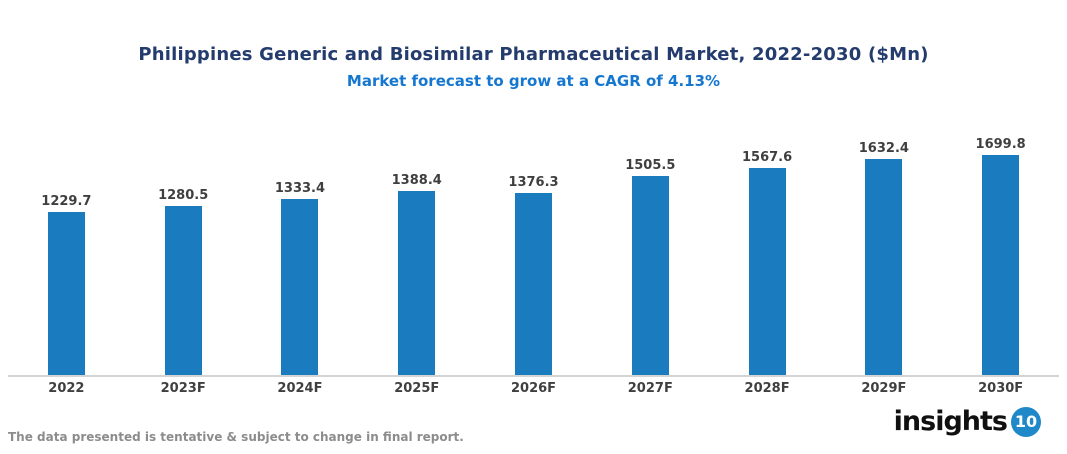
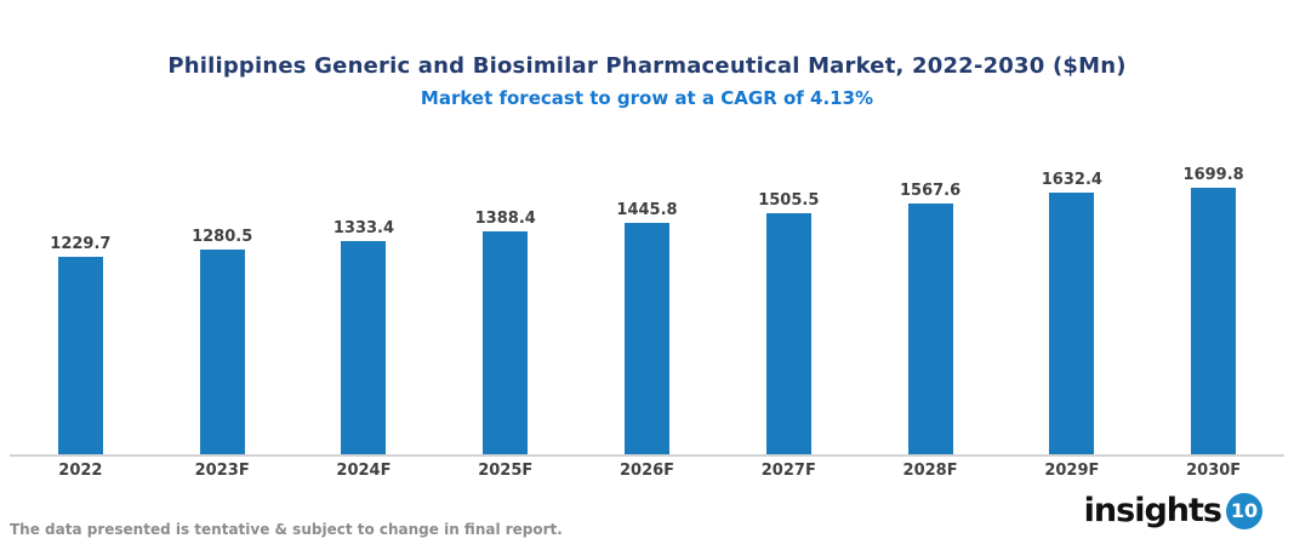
2026F: 1376.3 -> 1445.8
